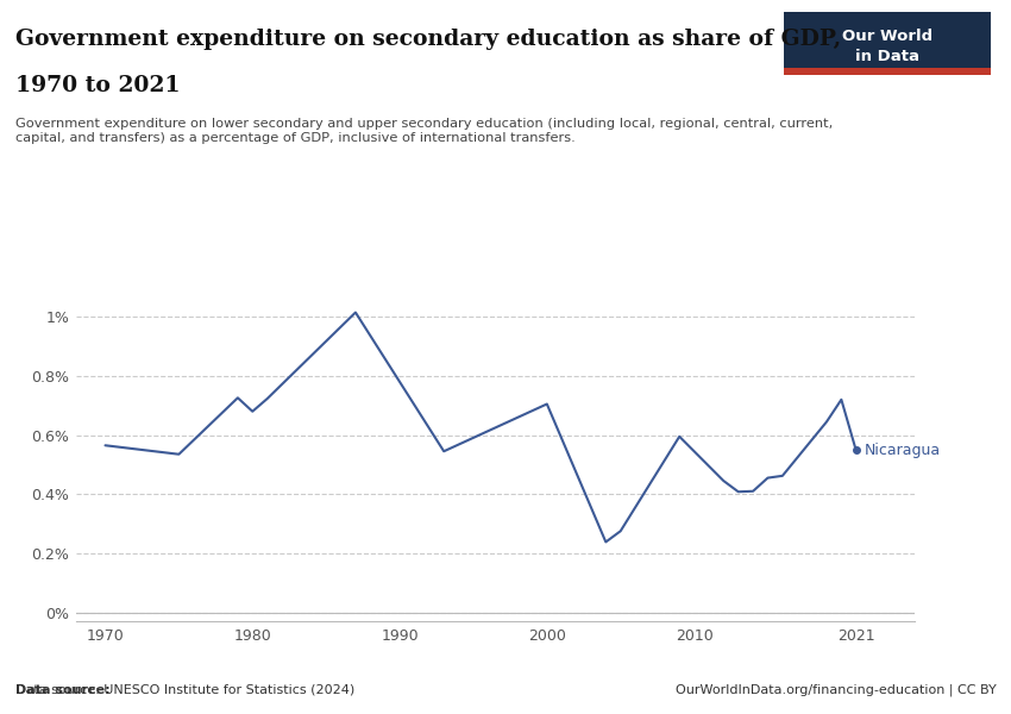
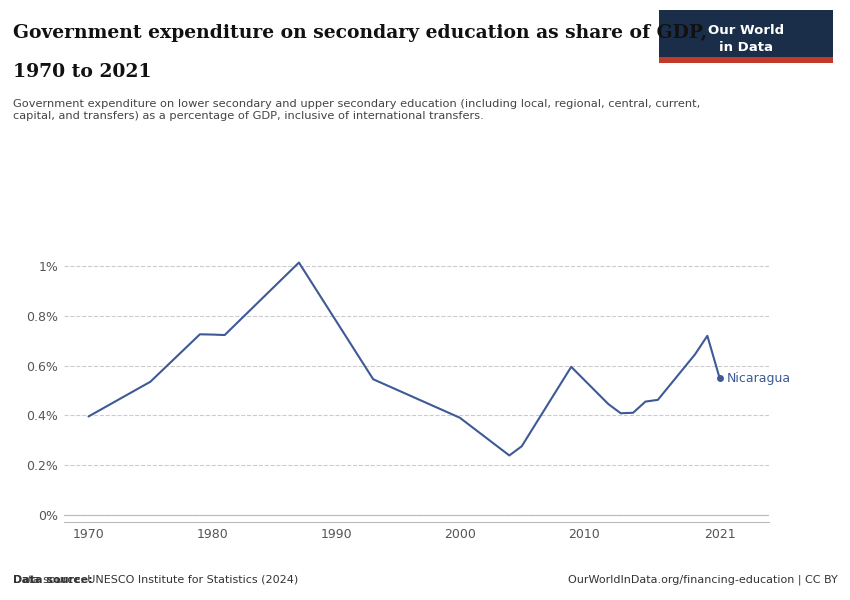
1970: 0.565% -> 0.395%
1980: 0.680% -> 0.725%
2000: 0.705% -> 0.390%
